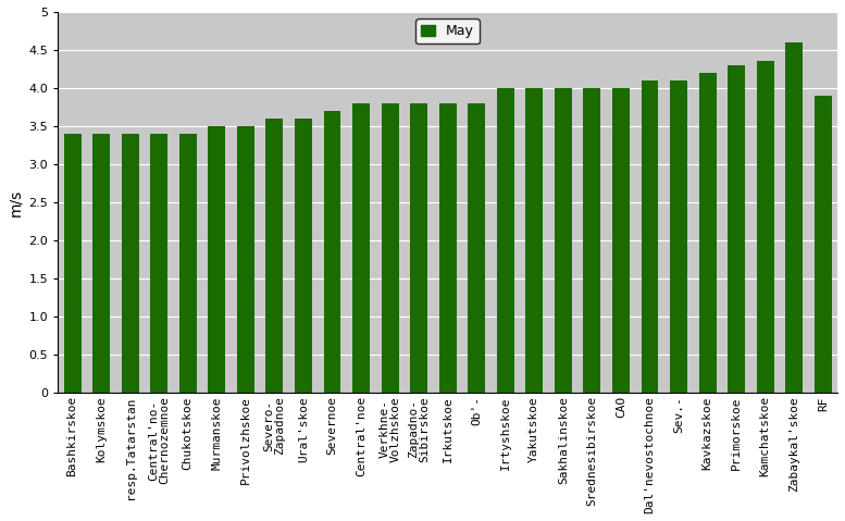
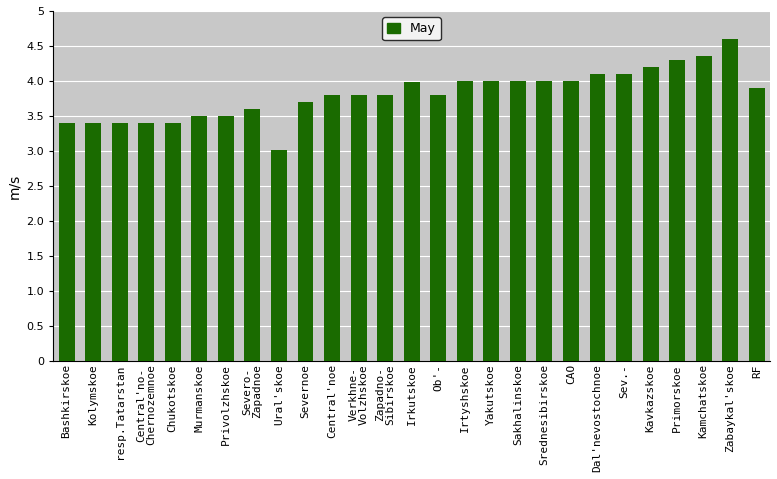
Ural'skoe: 3.60 -> 3.02
Irkutskoe: 3.80 -> 3.98
